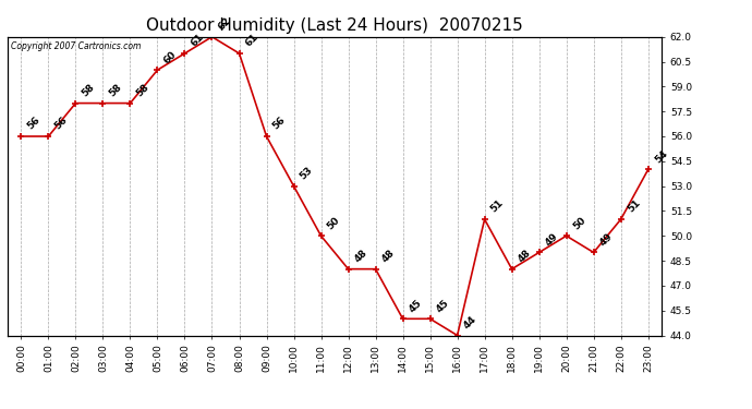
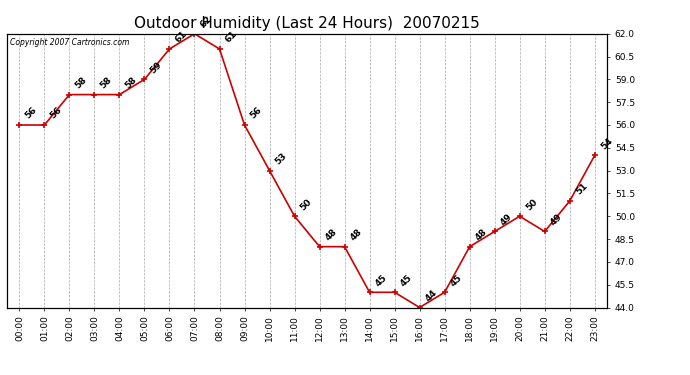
05:00: 60 -> 59
17:00: 51 -> 45
